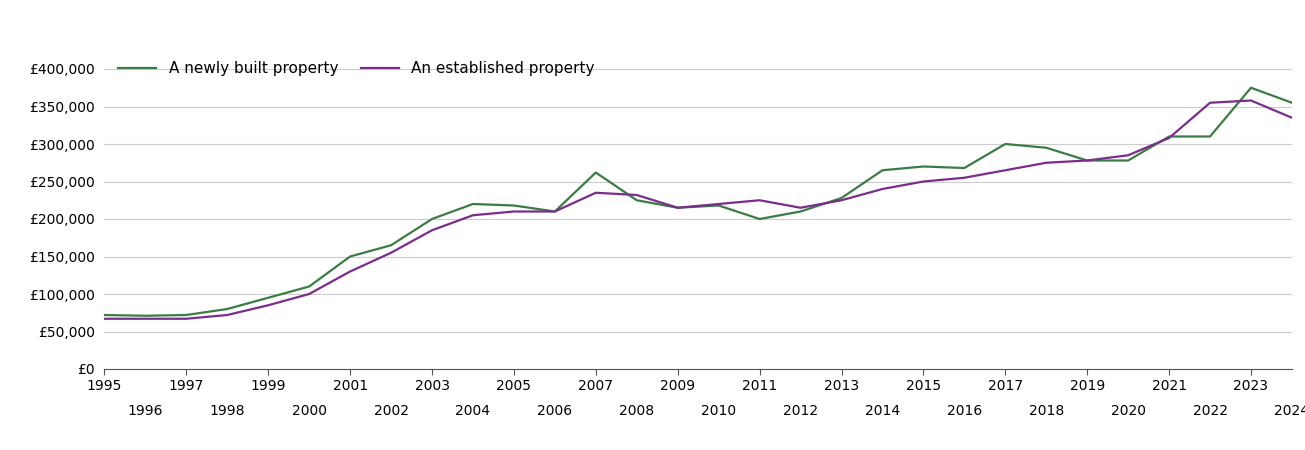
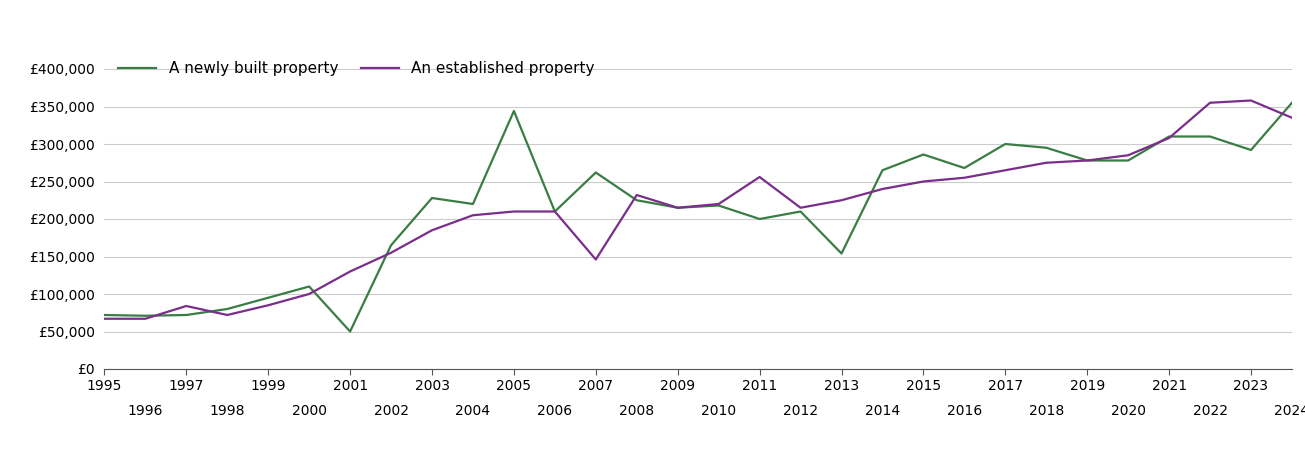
An established property/1997: £67,000 -> £84,000
A newly built property/2001: £150,000 -> £50,000
A newly built property/2003: £200,000 -> £228,000
A newly built property/2005: £218,000 -> £344,000
An established property/2007: £235,000 -> £146,000
An established property/2011: £225,000 -> £256,000
A newly built property/2013: £228,000 -> £154,000
A newly built property/2015: £270,000 -> £286,000
A newly built property/2023: £375,000 -> £292,000
